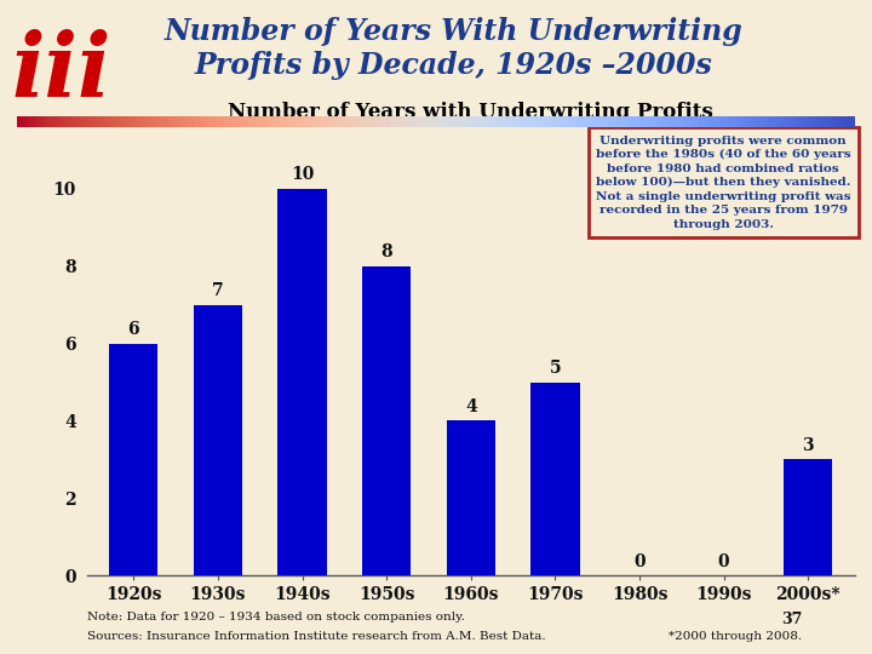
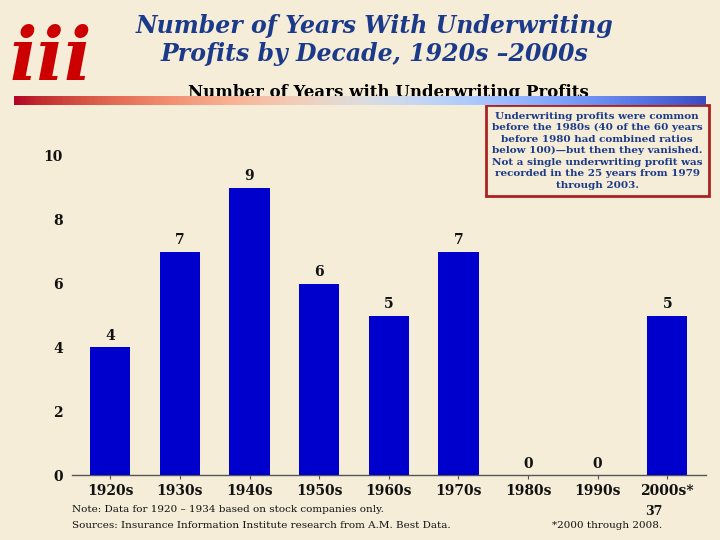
1920s: 6 -> 4
1940s: 10 -> 9
1950s: 8 -> 6
1960s: 4 -> 5
1970s: 5 -> 7
2000s*: 3 -> 5
